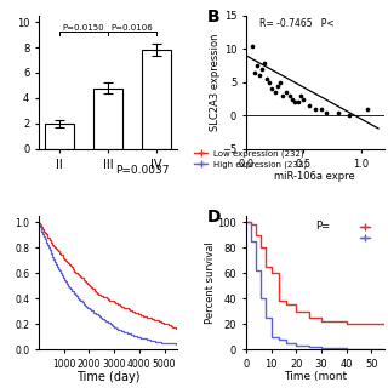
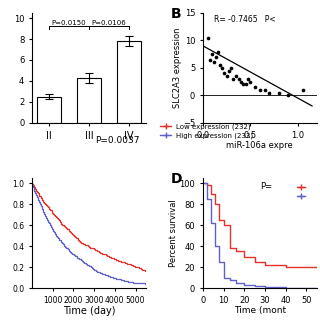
II: 2.0 -> 2.5
III: 4.8 -> 4.3
